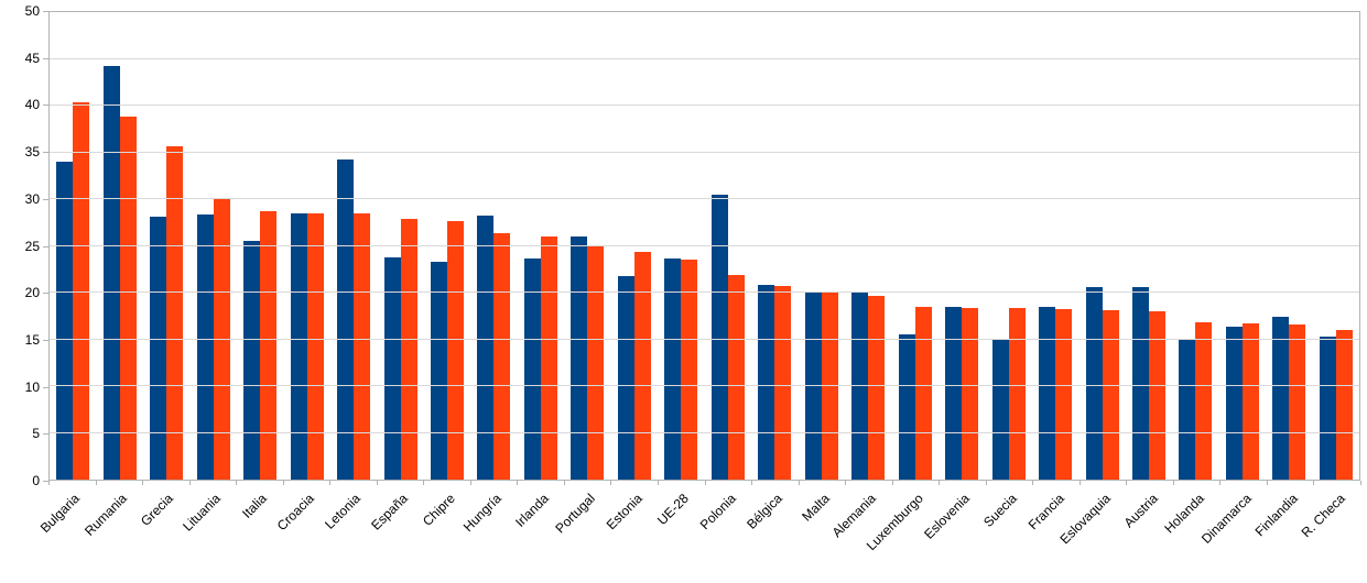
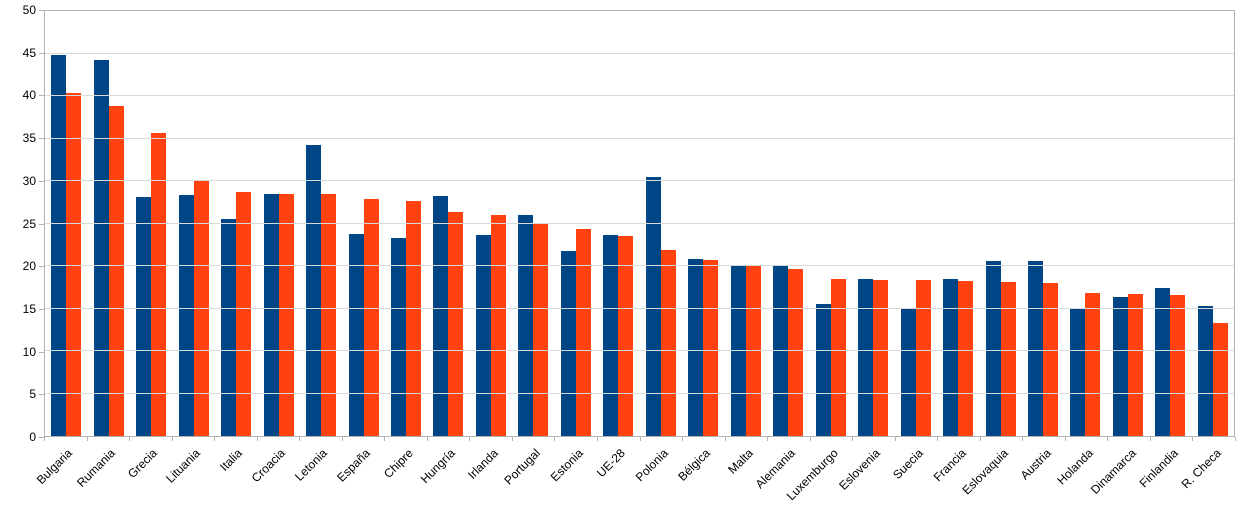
2008 (%)/Bulgaria: 34 -> 45
2016 (%)/R. Checa: 16 -> 13
